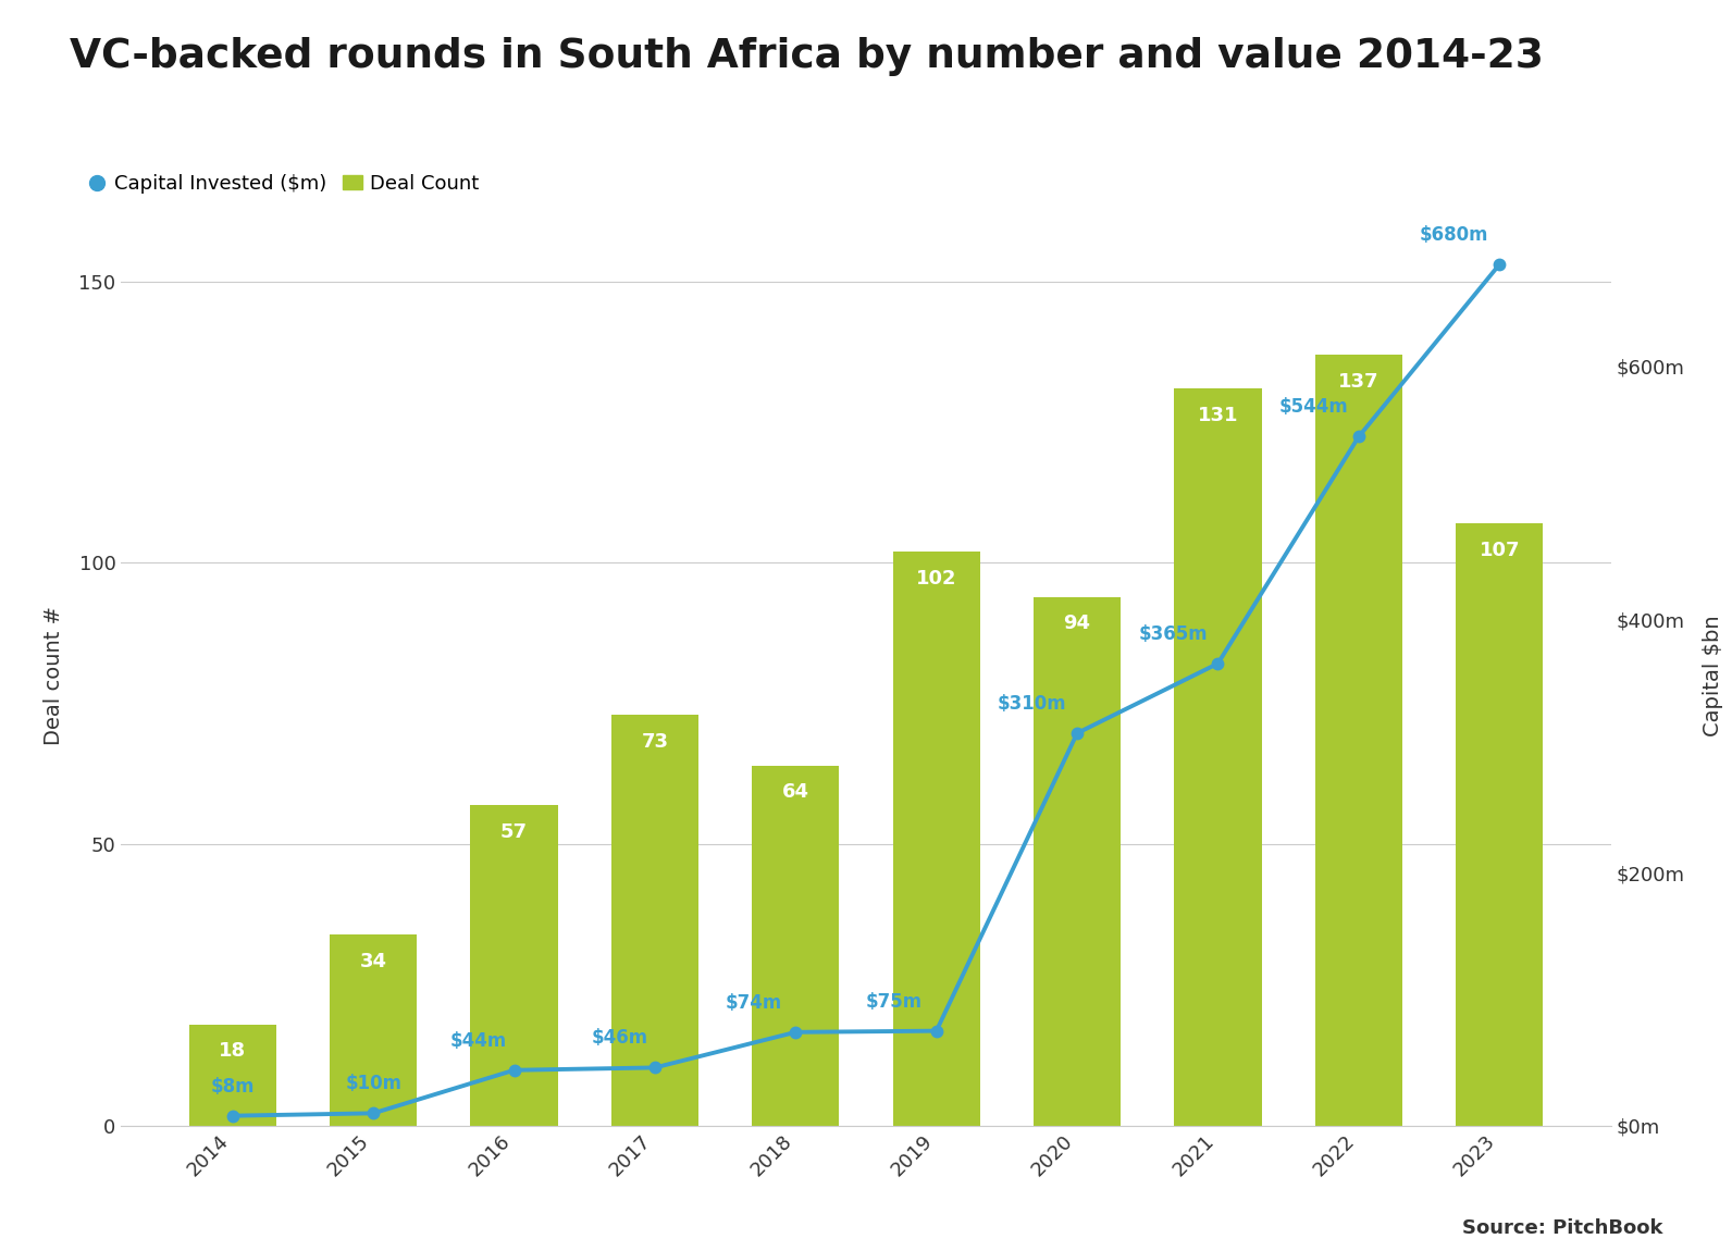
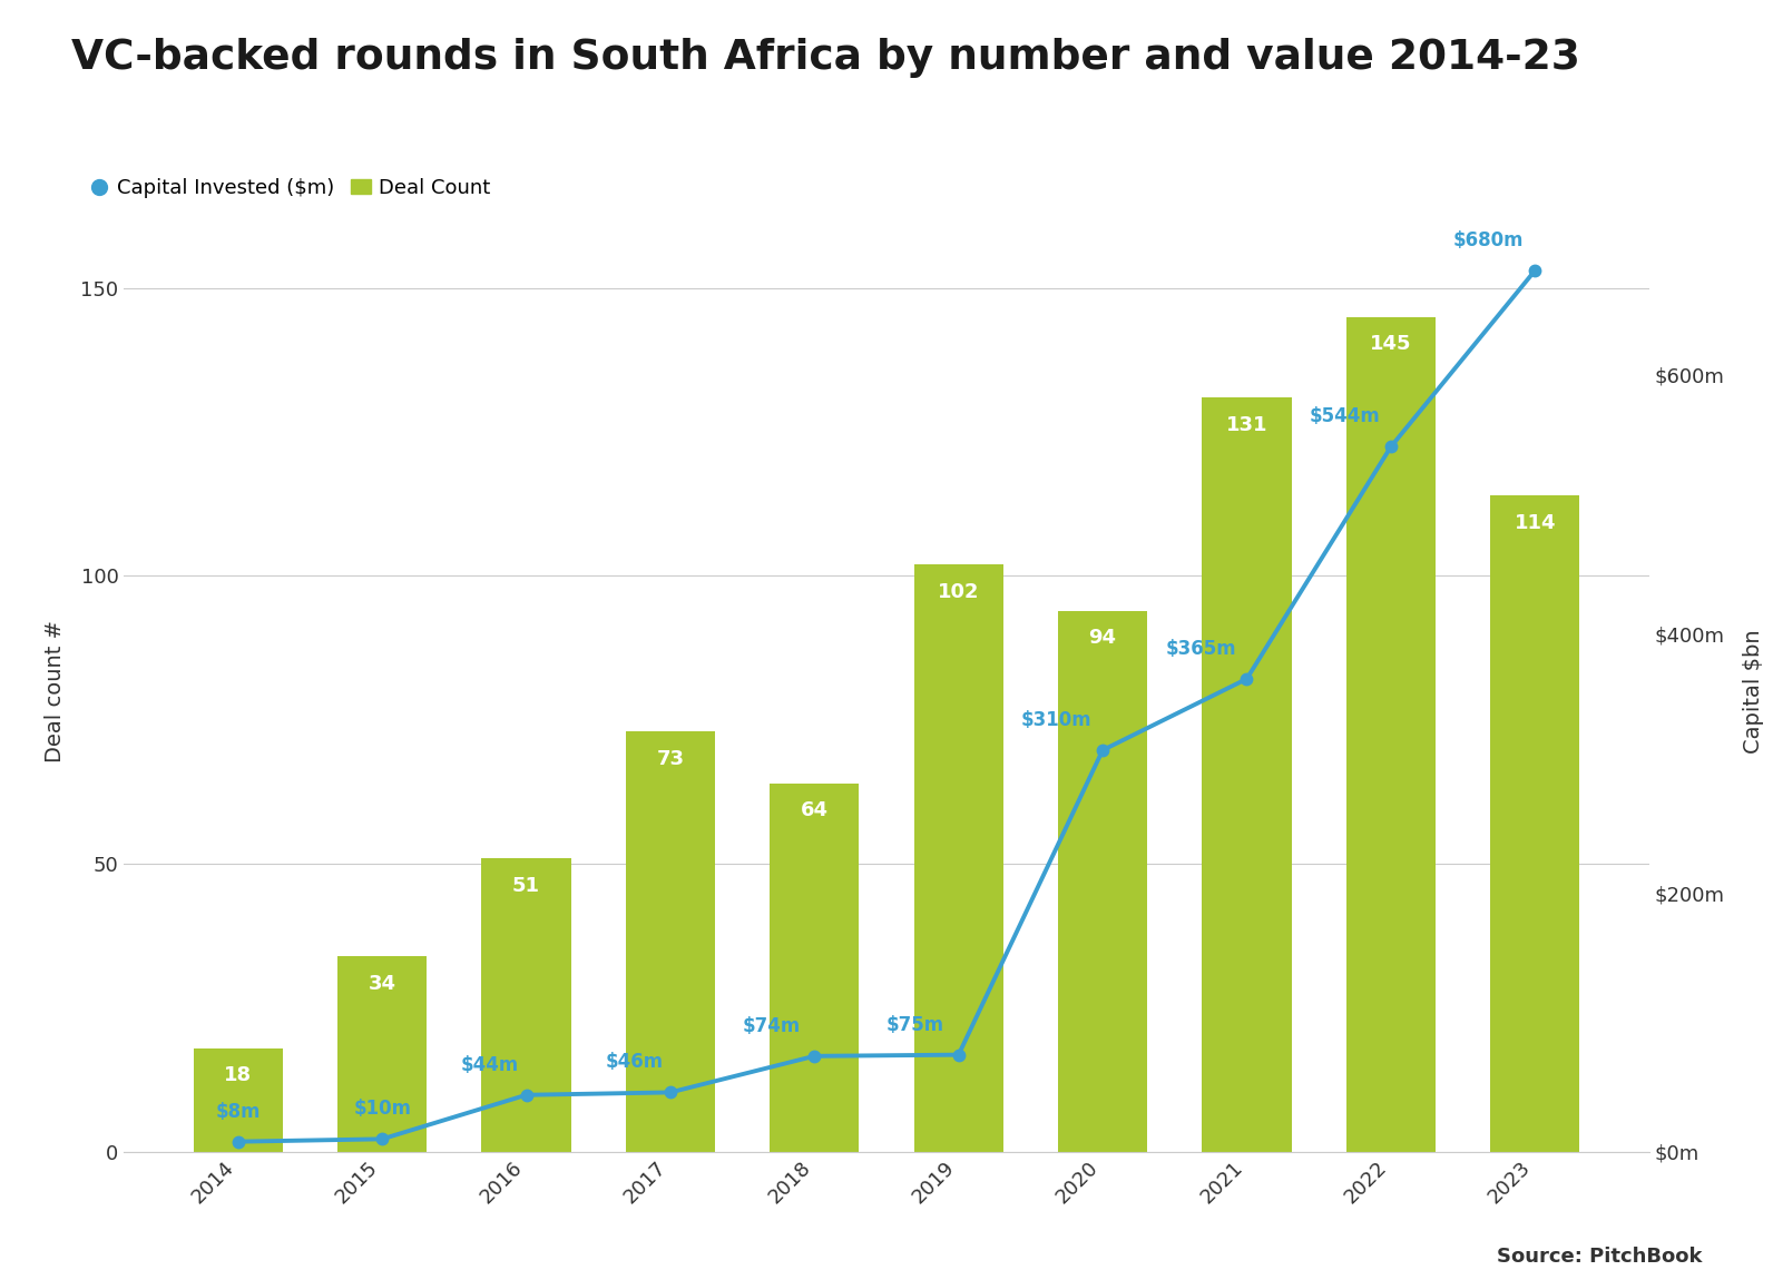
Deal Count/2016: 57 -> 51
Deal Count/2022: 137 -> 145
Deal Count/2023: 107 -> 114
